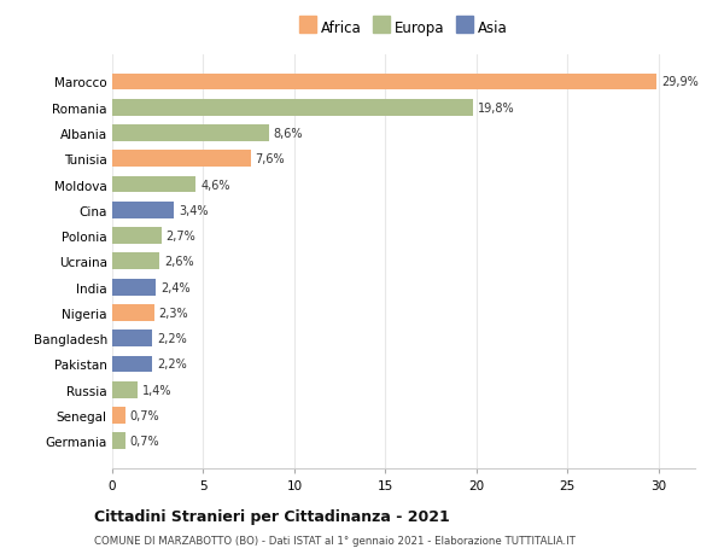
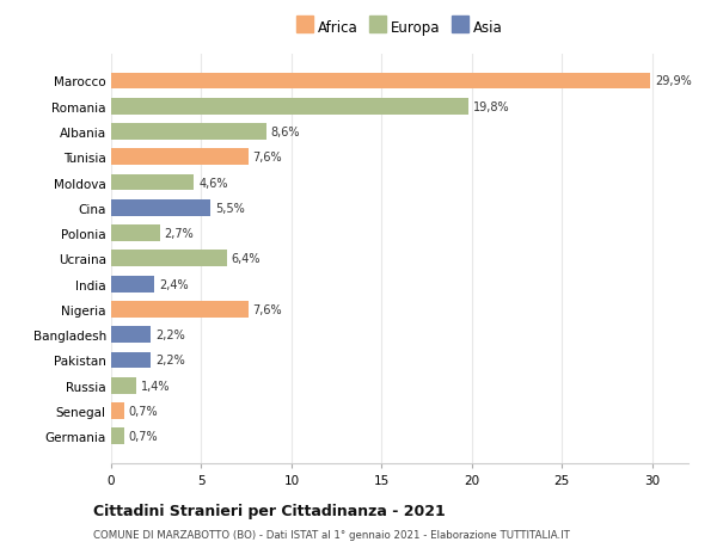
Cina: 3,4% -> 5,5%
Ucraina: 2,6% -> 6,4%
Nigeria: 2,3% -> 7,6%
